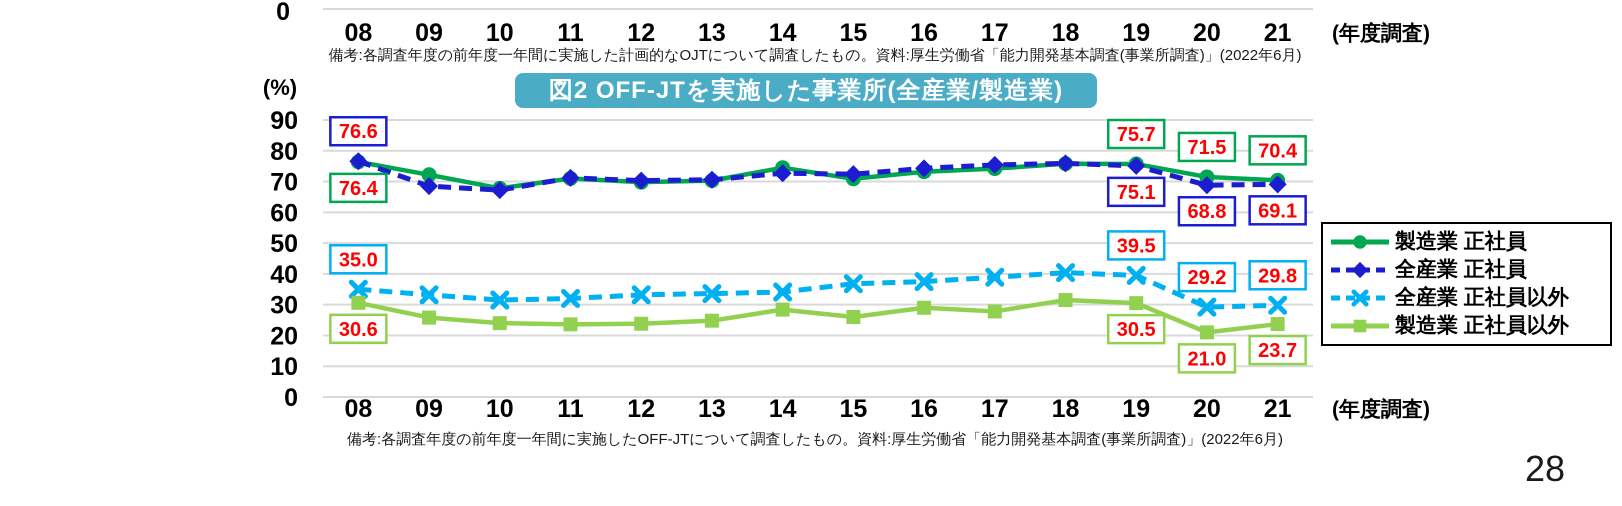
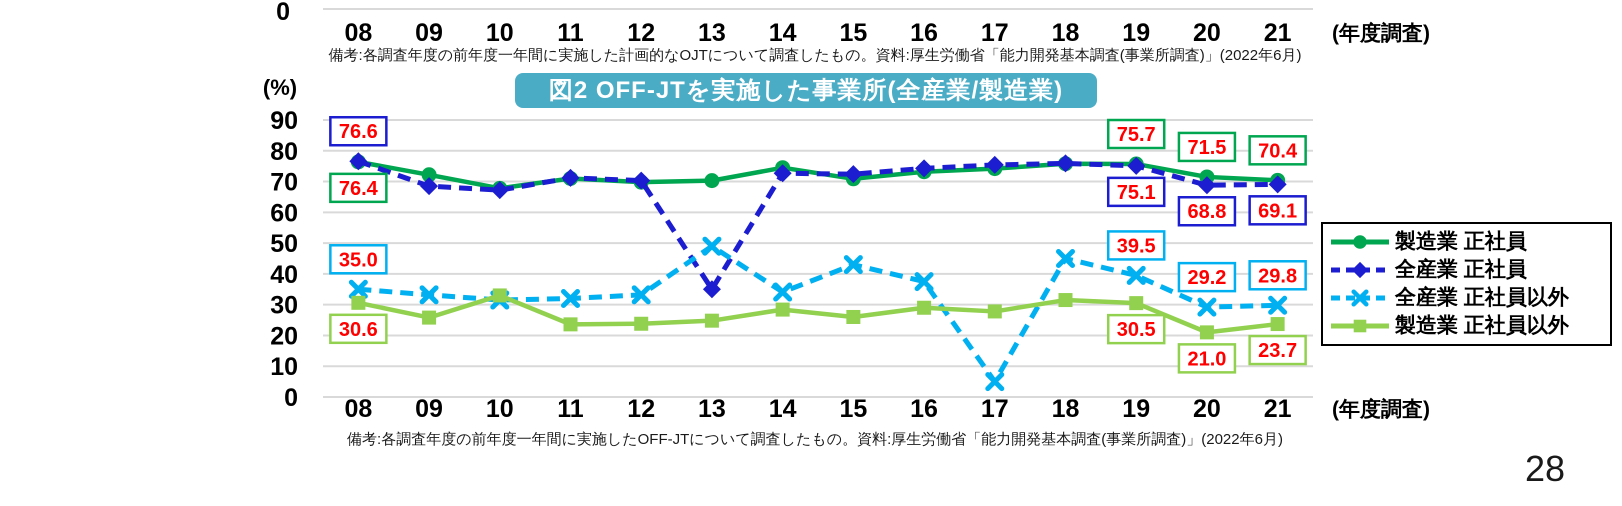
製造業 正社員以外/10: 24 -> 33
全産業 正社員/13: 71 -> 35
全産業 正社員以外/13: 34 -> 49
全産業 正社員以外/15: 37 -> 43
全産業 正社員以外/17: 39 -> 5
全産業 正社員以外/18: 40 -> 45
